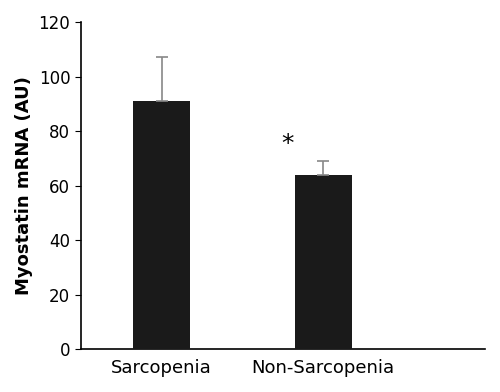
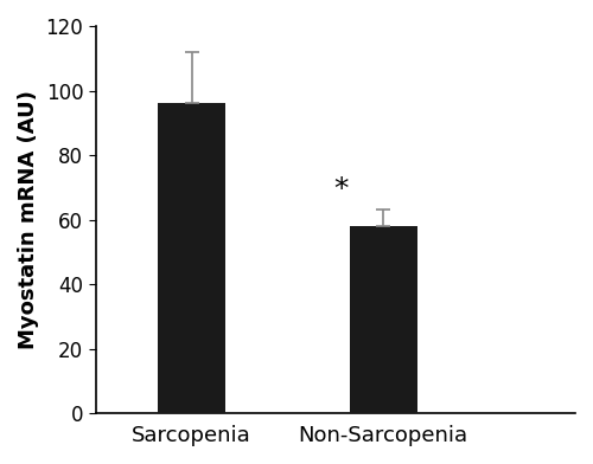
Sarcopenia: 91 -> 96
Non-Sarcopenia: 64 -> 58
